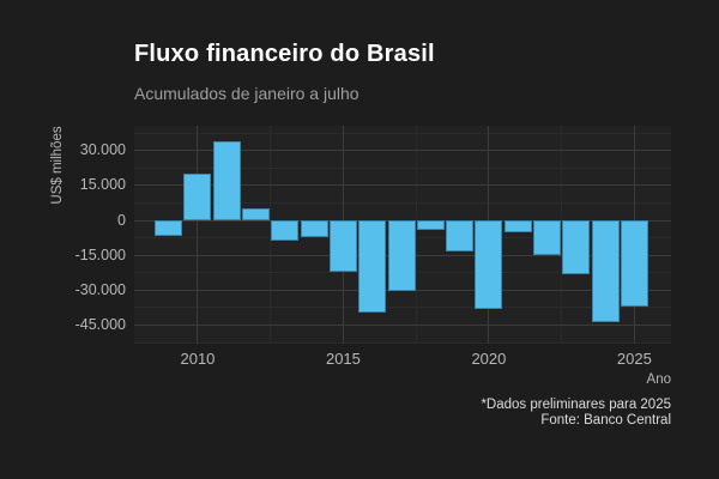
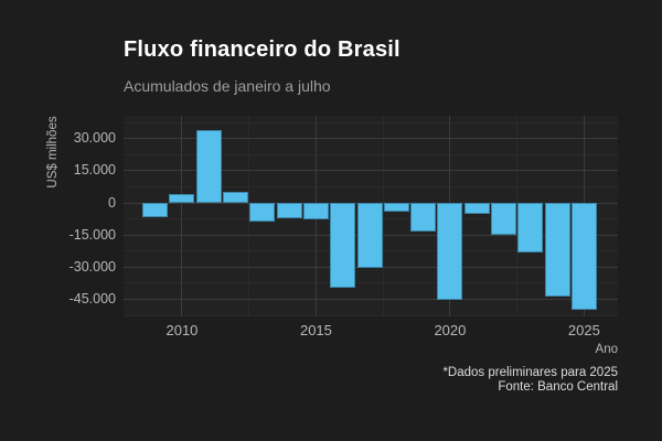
2010: 20000 -> 4000
2015: -22000 -> -8000
2020: -38000 -> -46000
2025: -37000 -> -50000
